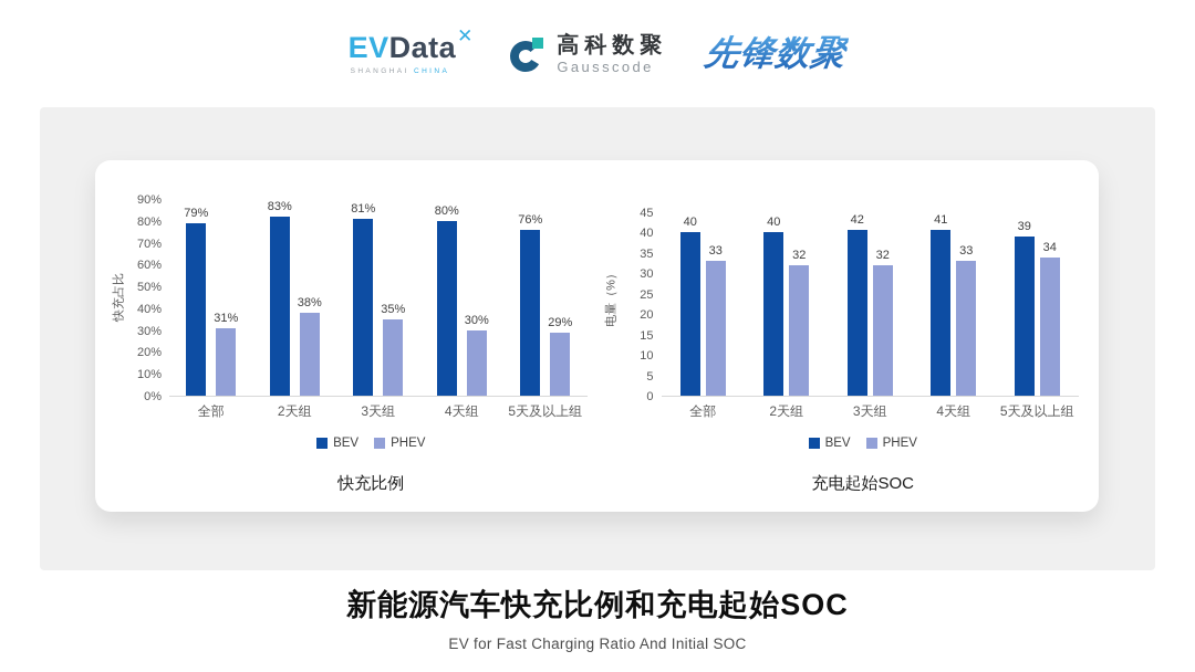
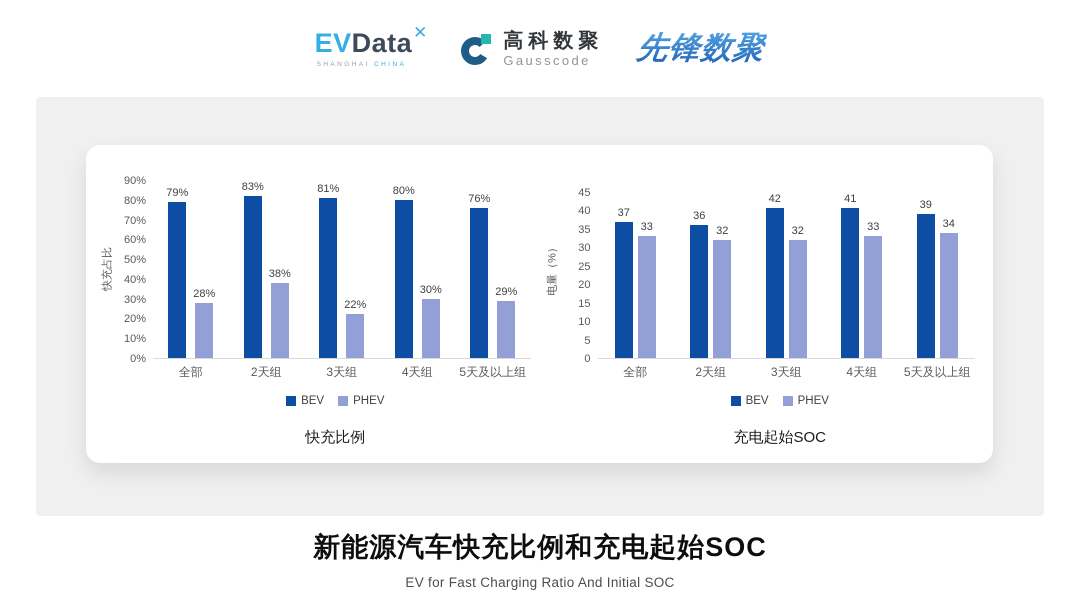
快充比例/PHEV/全部: 31% -> 28%
快充比例/PHEV/3天组: 35% -> 22%
充电起始SOC/BEV/全部: 40 -> 37
充电起始SOC/BEV/2天组: 40 -> 36
